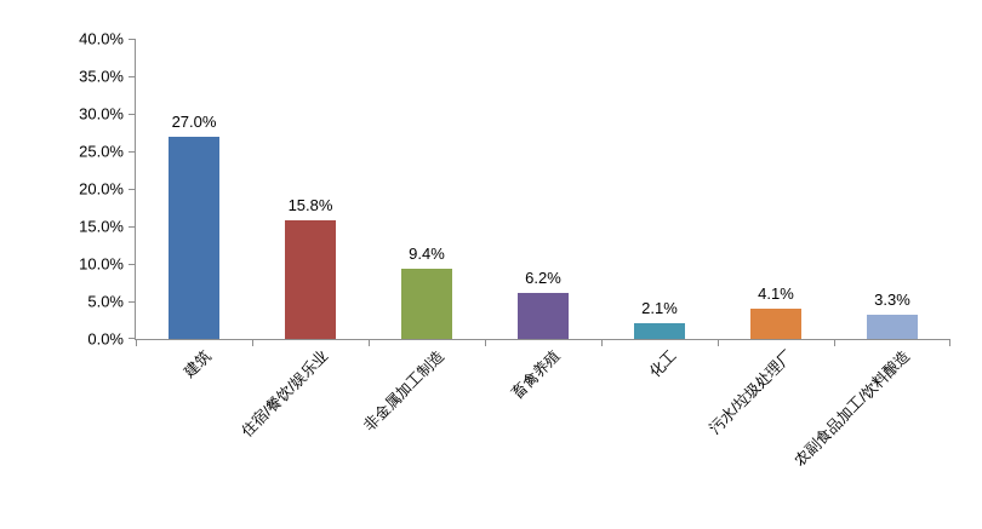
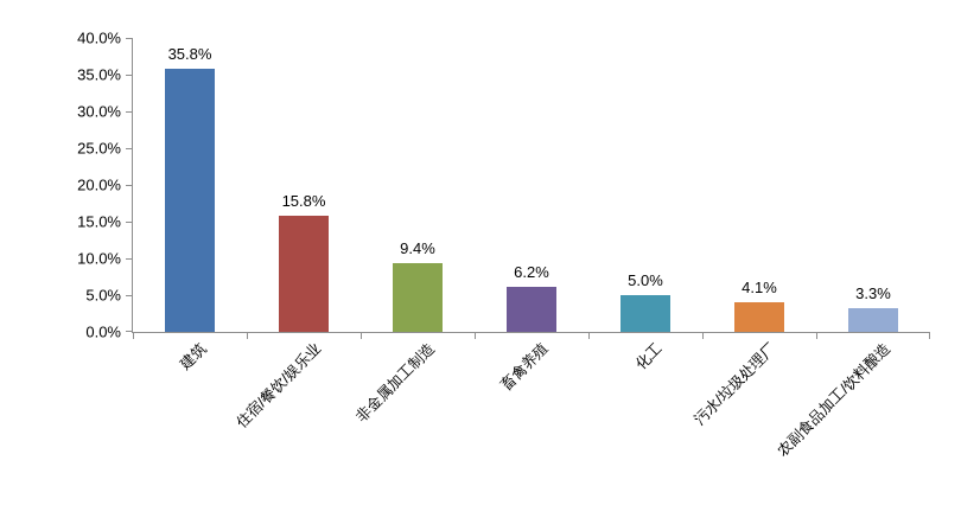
建筑: 27.0% -> 35.8%
化工: 2.1% -> 5.0%
